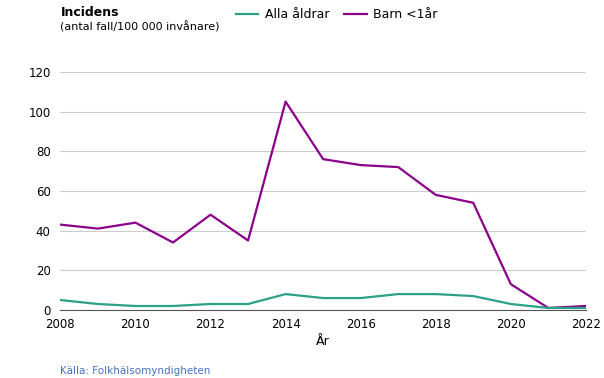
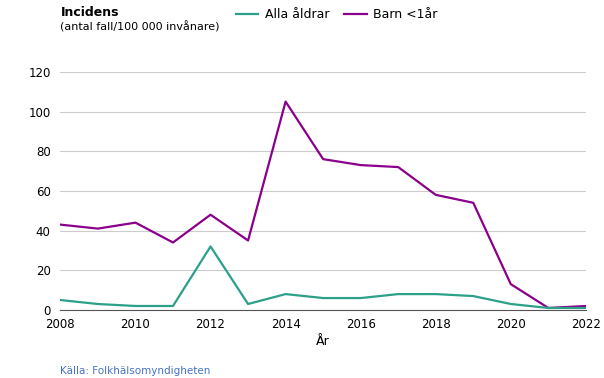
Alla åldrar/2012: 3 -> 32
